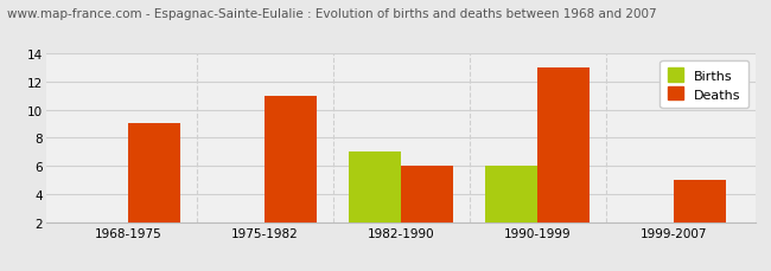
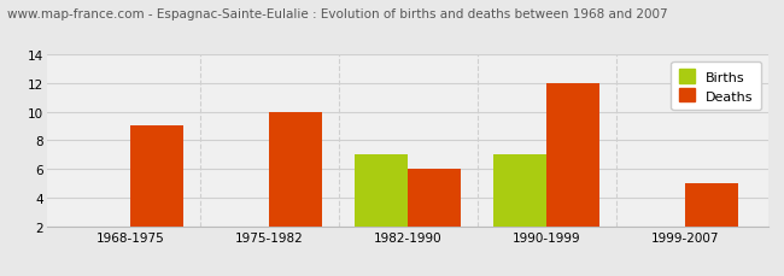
Deaths/1975-1982: 11 -> 10
Births/1990-1999: 6 -> 7
Deaths/1990-1999: 13 -> 12
